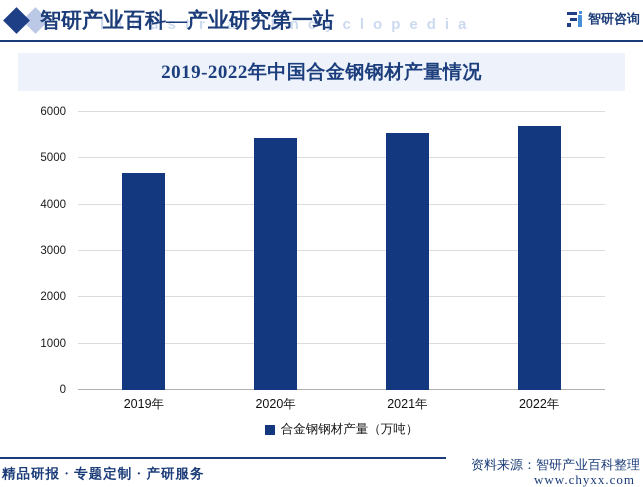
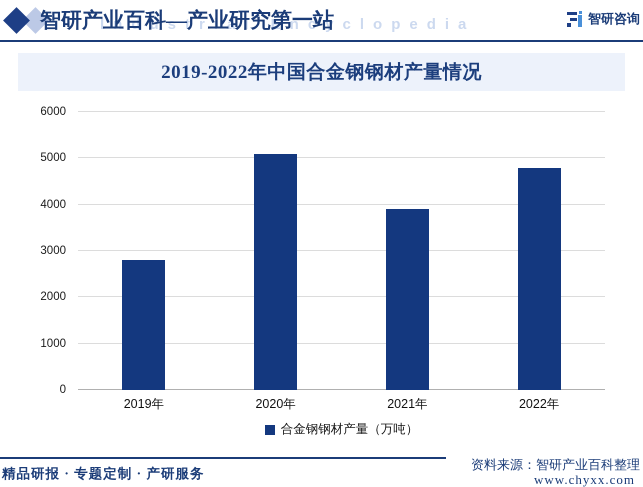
2019年: 4700 -> 2800
2020年: 5400 -> 5100
2021年: 5500 -> 3900
2022年: 5700 -> 4800
